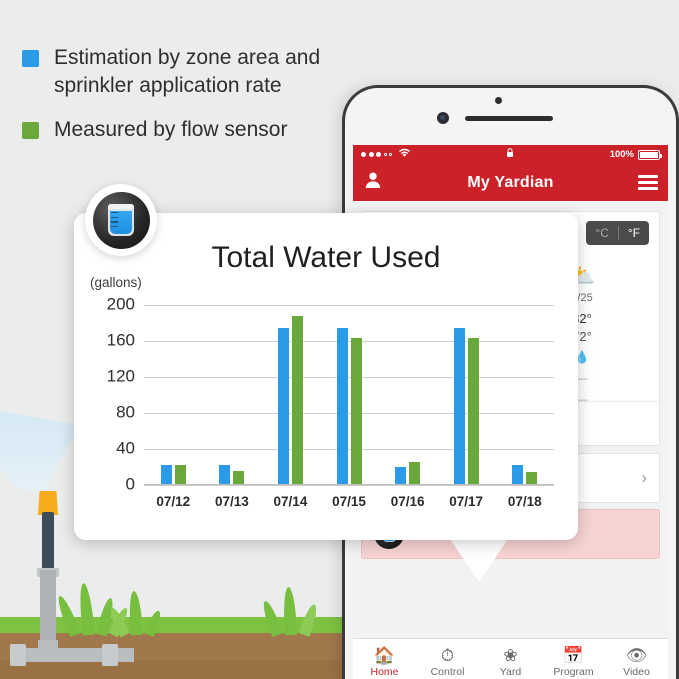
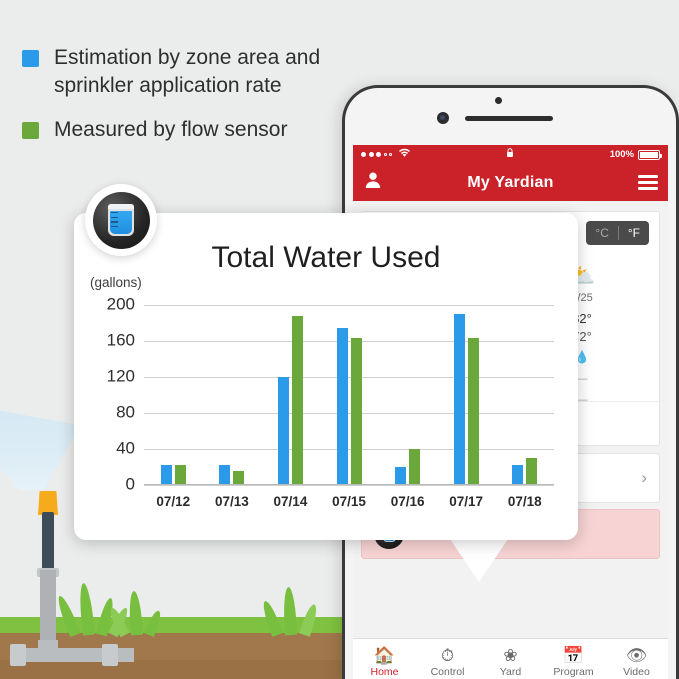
Estimation by zone area and sprinkler application rate/07/14: 180 -> 120
Measured by flow sensor/07/16: 30 -> 40
Estimation by zone area and sprinkler application rate/07/17: 180 -> 190
Measured by flow sensor/07/18: 20 -> 30
